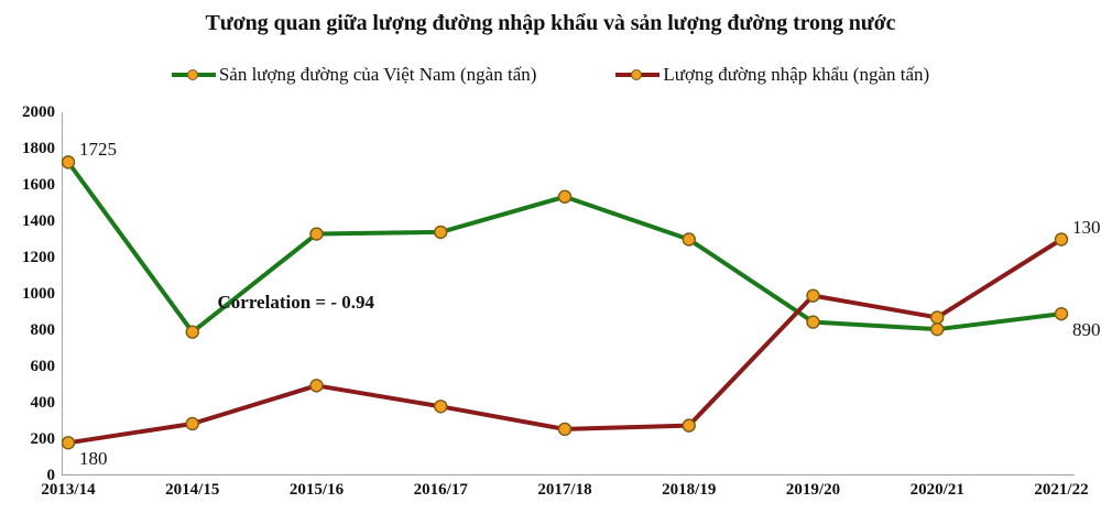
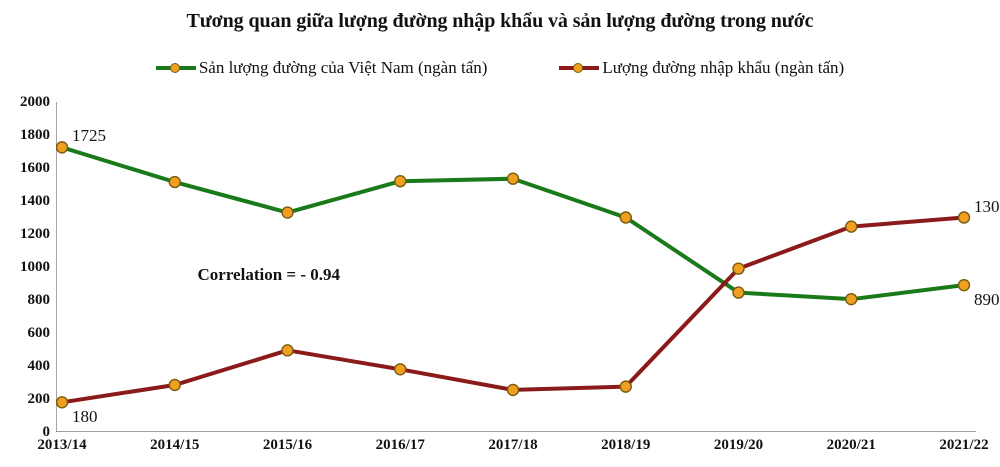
Sản lượng đường của Việt Nam (ngàn tấn)/2014/15: 790 -> 1520
Sản lượng đường của Việt Nam (ngàn tấn)/2016/17: 1340 -> 1520
Lượng đường nhập khẩu (ngàn tấn)/2020/21: 870 -> 1240
